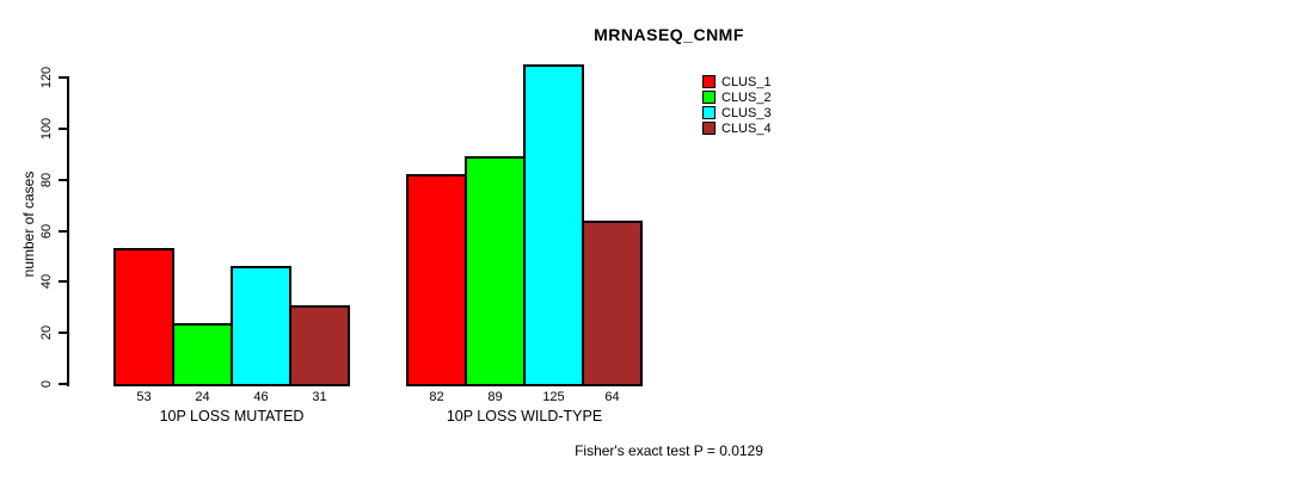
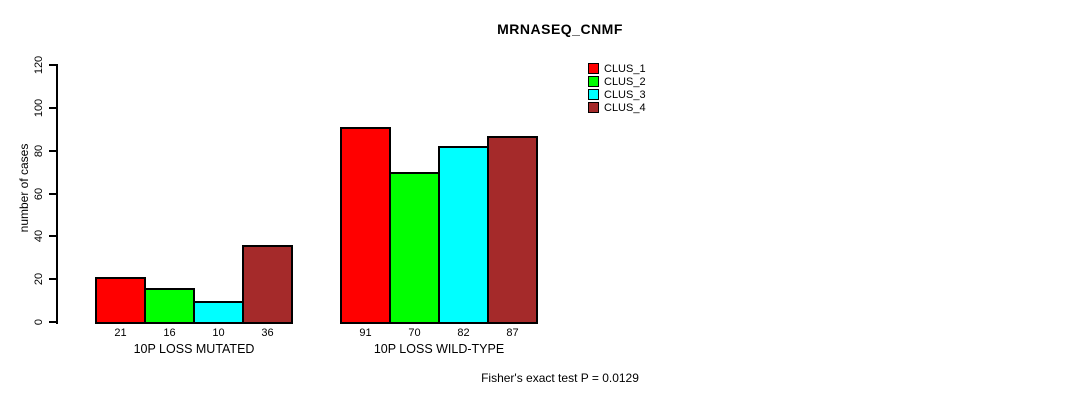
CLUS_1/10P LOSS MUTATED: 53 -> 21
CLUS_2/10P LOSS MUTATED: 24 -> 16
CLUS_3/10P LOSS MUTATED: 46 -> 10
CLUS_4/10P LOSS MUTATED: 31 -> 36
CLUS_1/10P LOSS WILD-TYPE: 82 -> 91
CLUS_2/10P LOSS WILD-TYPE: 89 -> 70
CLUS_3/10P LOSS WILD-TYPE: 125 -> 82
CLUS_4/10P LOSS WILD-TYPE: 64 -> 87
